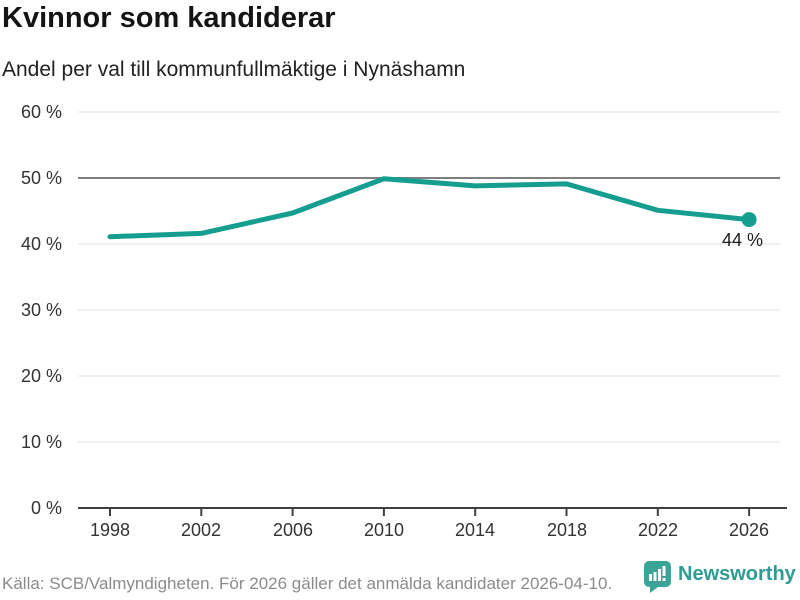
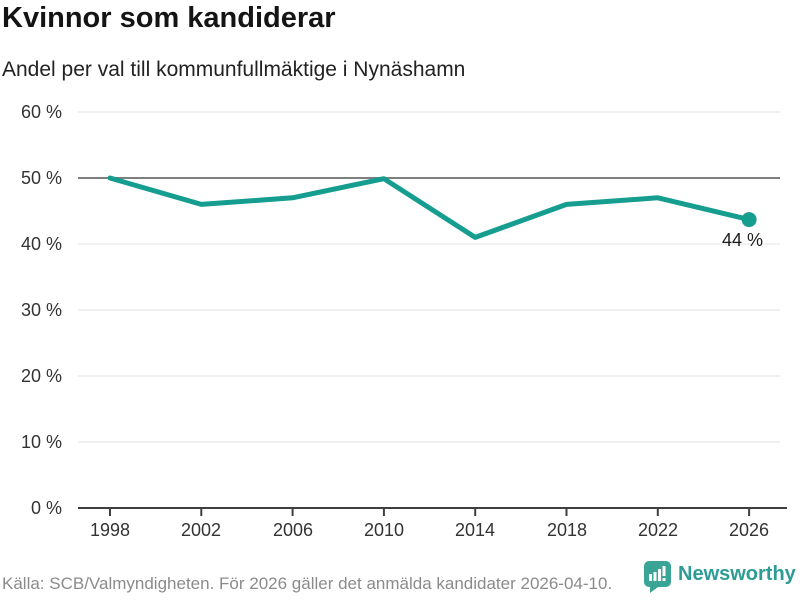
1998: 41% -> 50%
2002: 42% -> 46%
2006: 45% -> 47%
2014: 49% -> 41%
2018: 49% -> 46%
2022: 45% -> 47%
